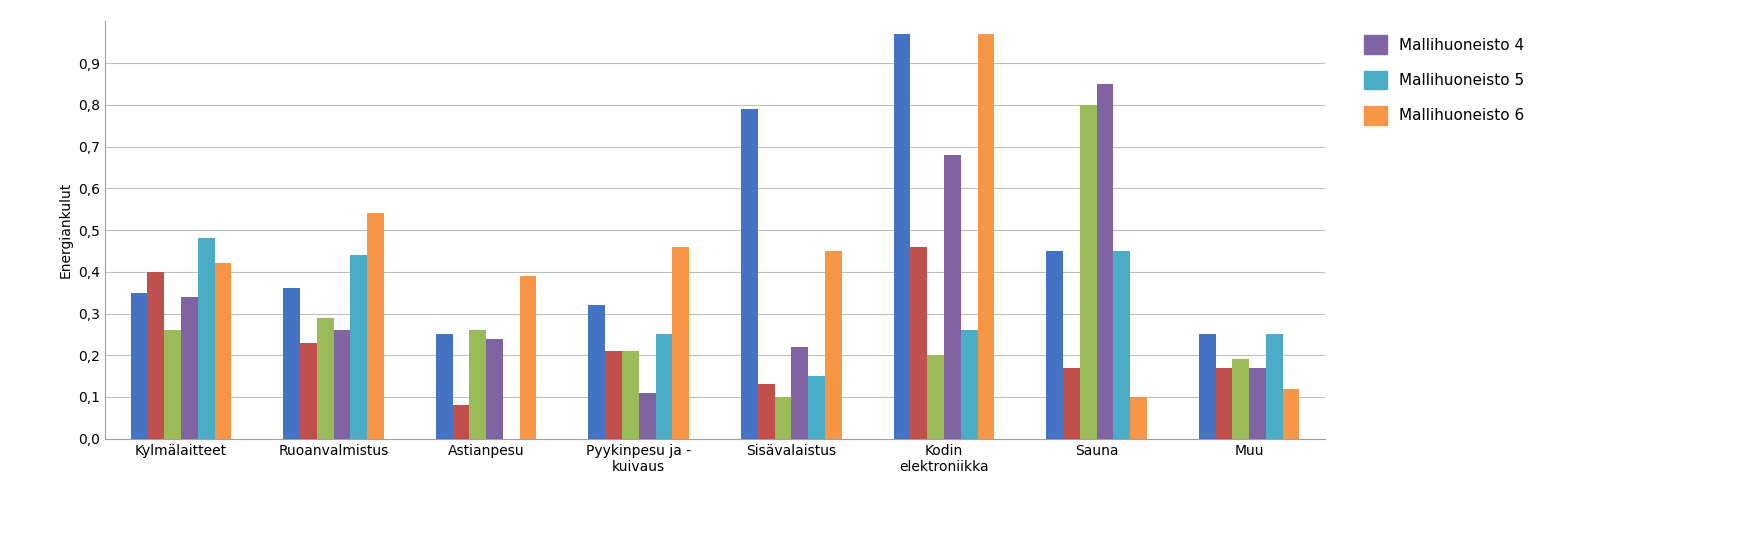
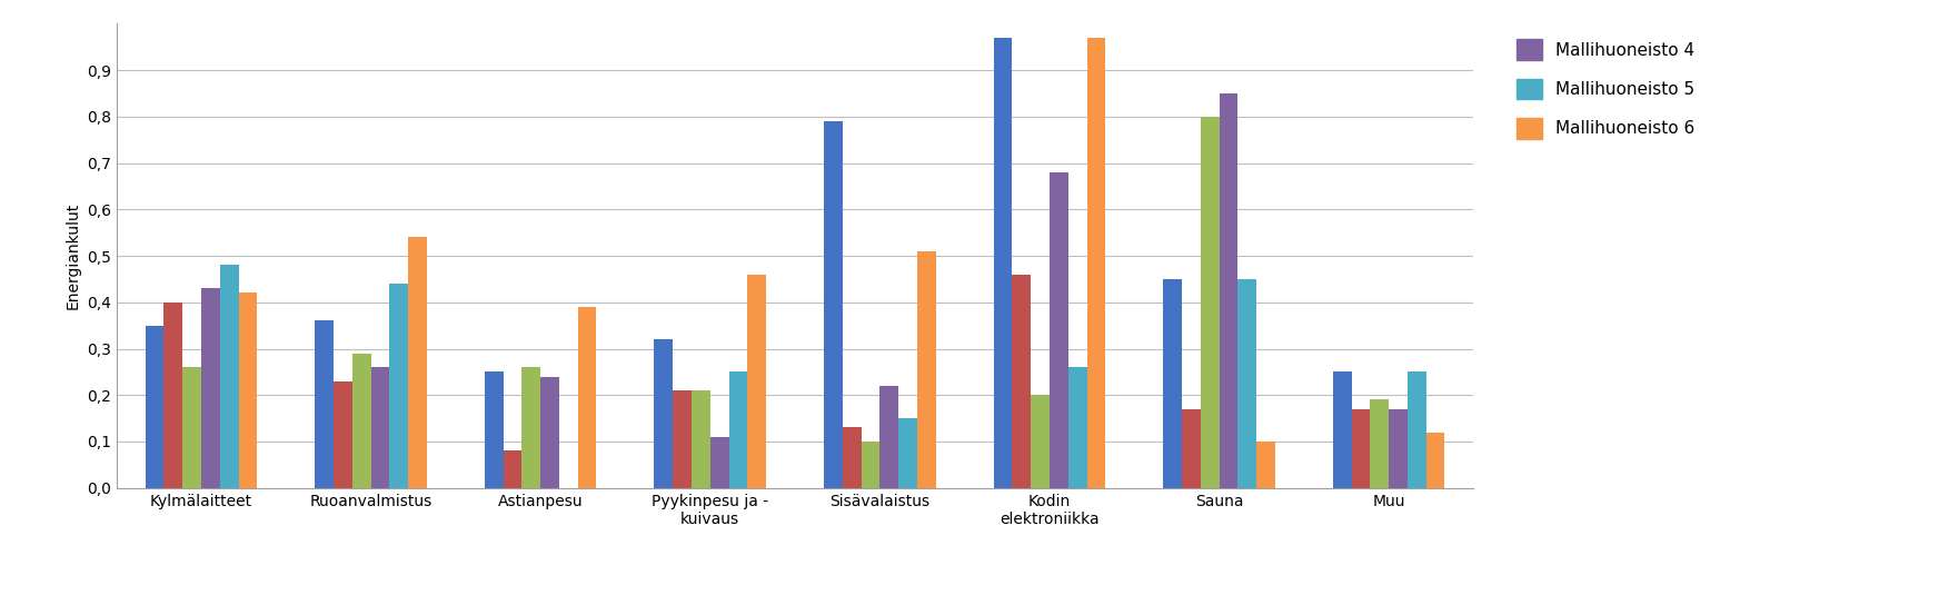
Mallihuoneisto 4/Kylmälaitteet: 0,34 -> 0,43
Mallihuoneisto 6/Sisävalaistus: 0,45 -> 0,51
